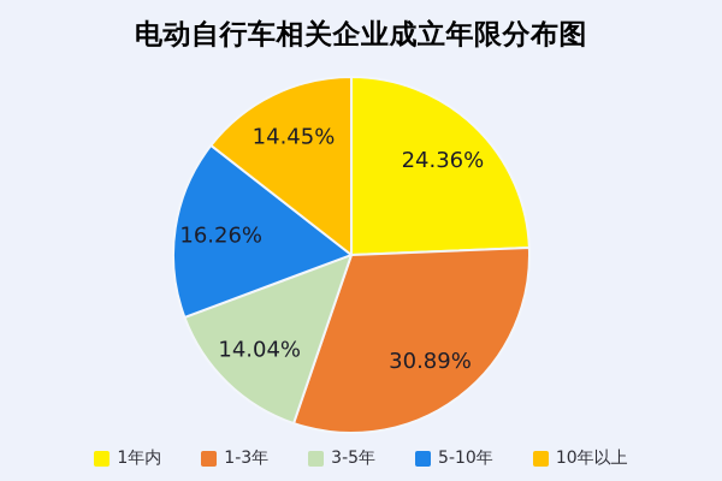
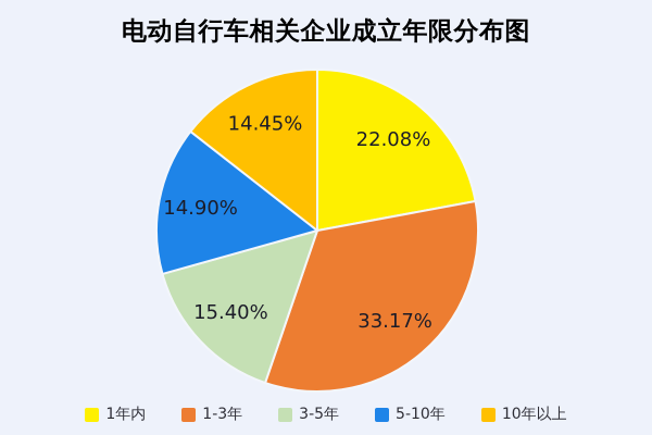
1年内: 24.36% -> 22.08%
1-3年: 30.89% -> 33.17%
3-5年: 14.04% -> 15.40%
5-10年: 16.26% -> 14.90%
